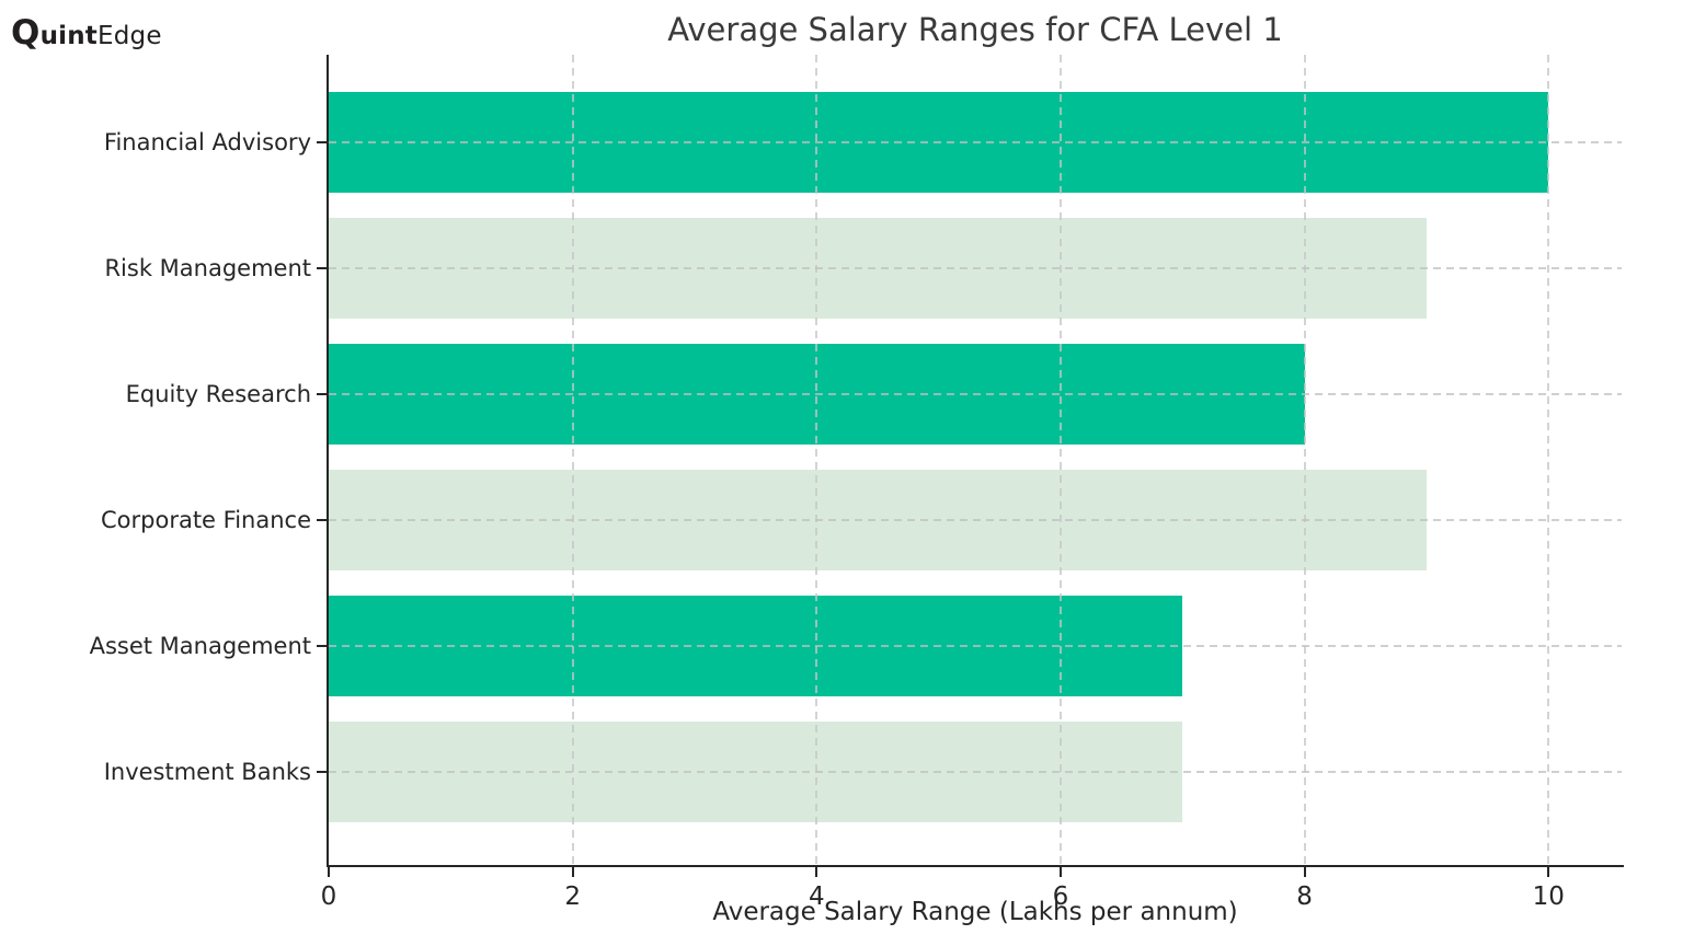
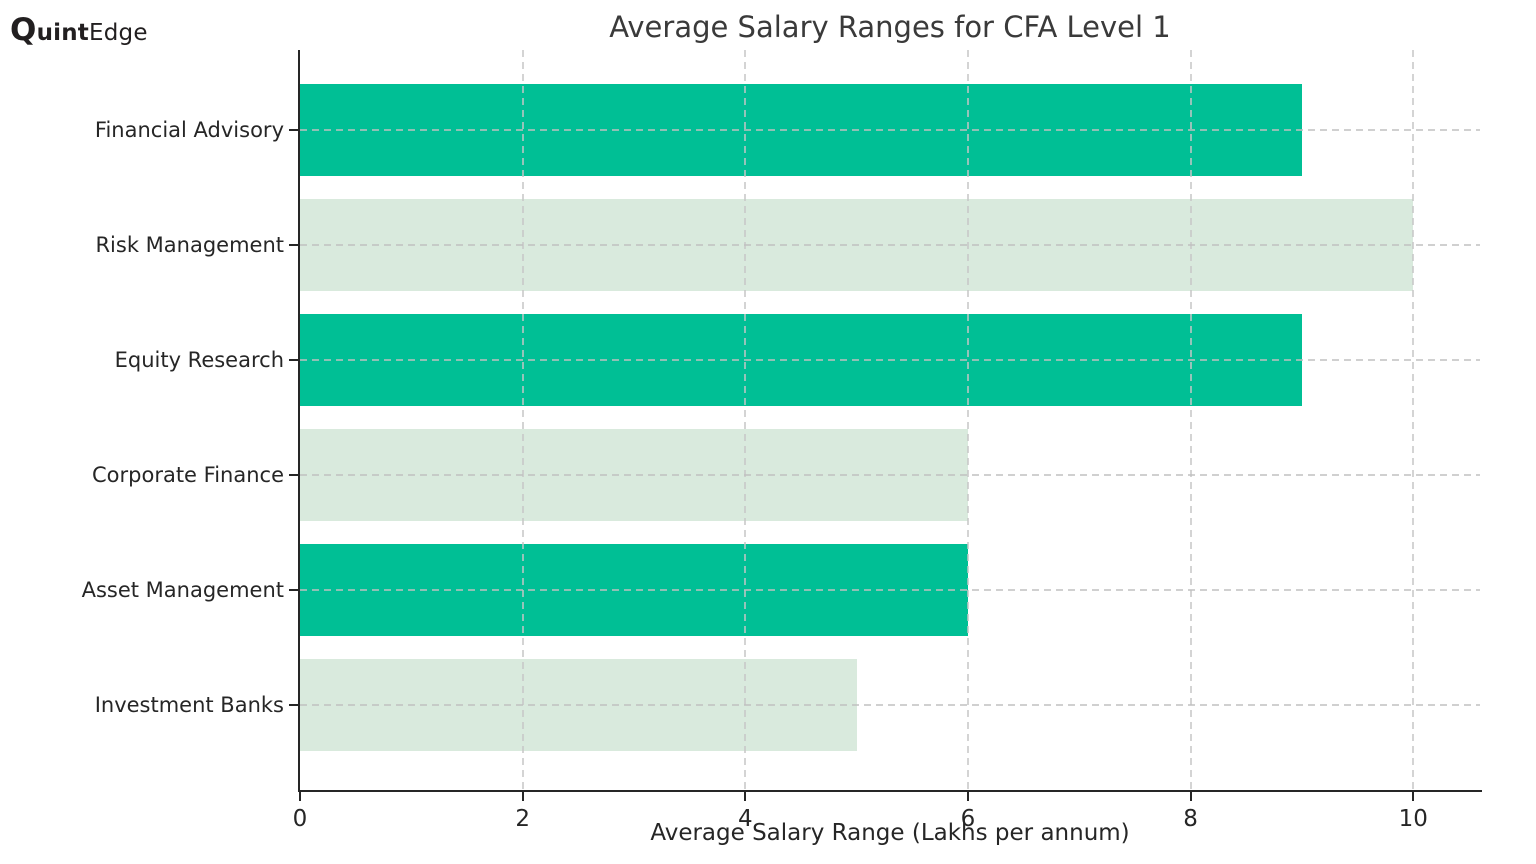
Financial Advisory: 10 -> 9
Risk Management: 9 -> 10
Equity Research: 8 -> 9
Corporate Finance: 9 -> 6
Asset Management: 7 -> 6
Investment Banks: 7 -> 5
